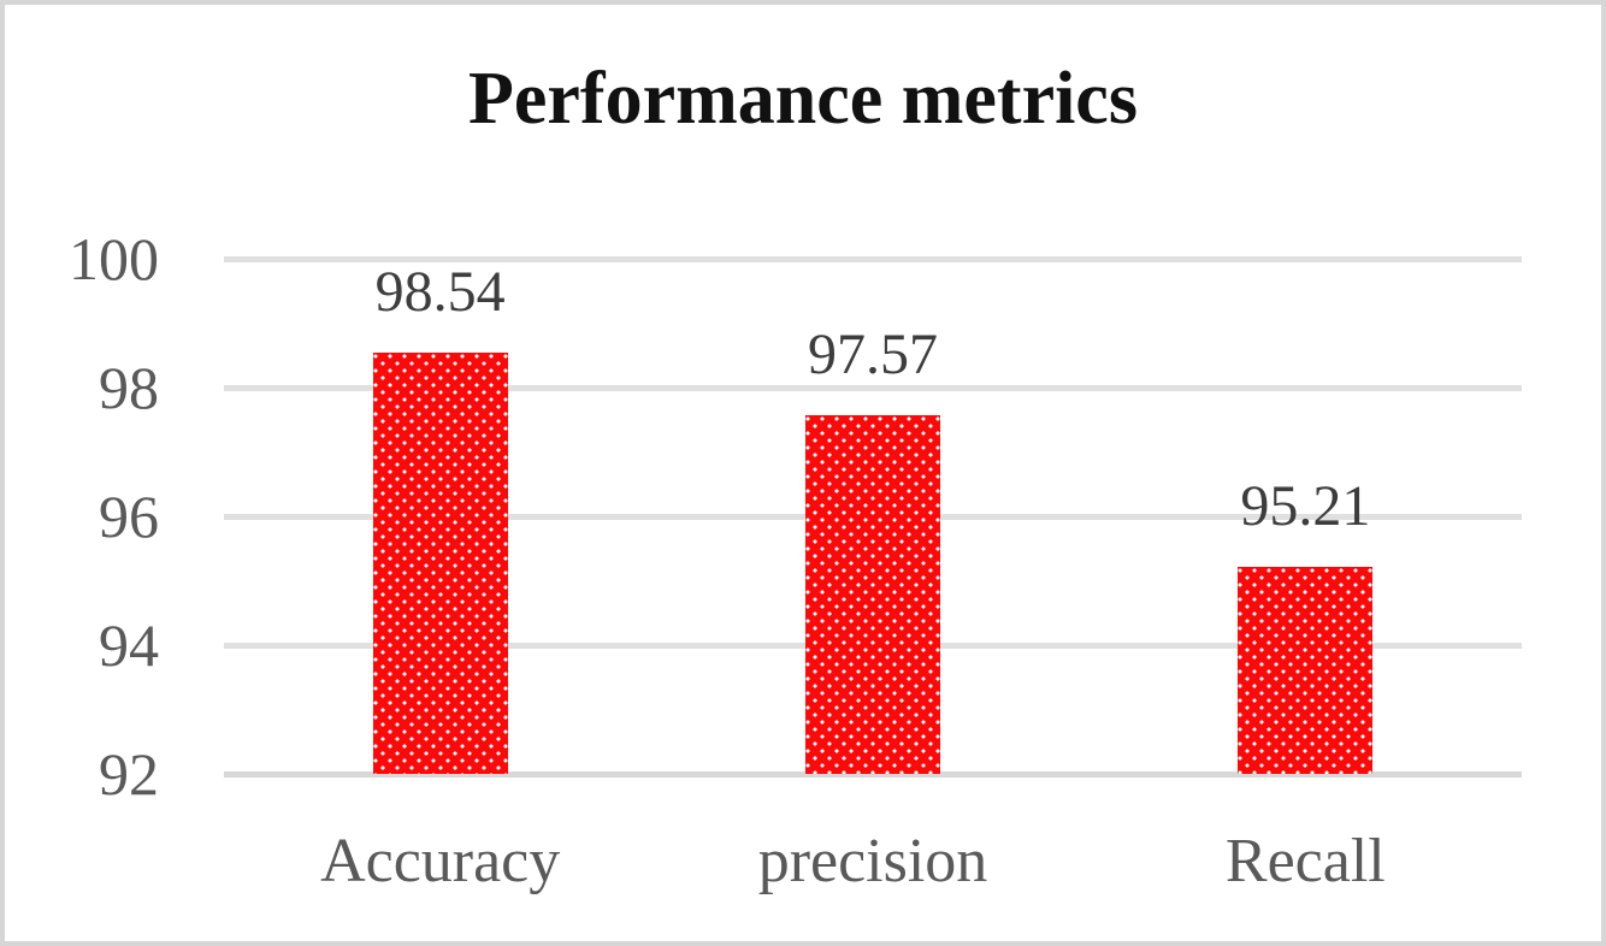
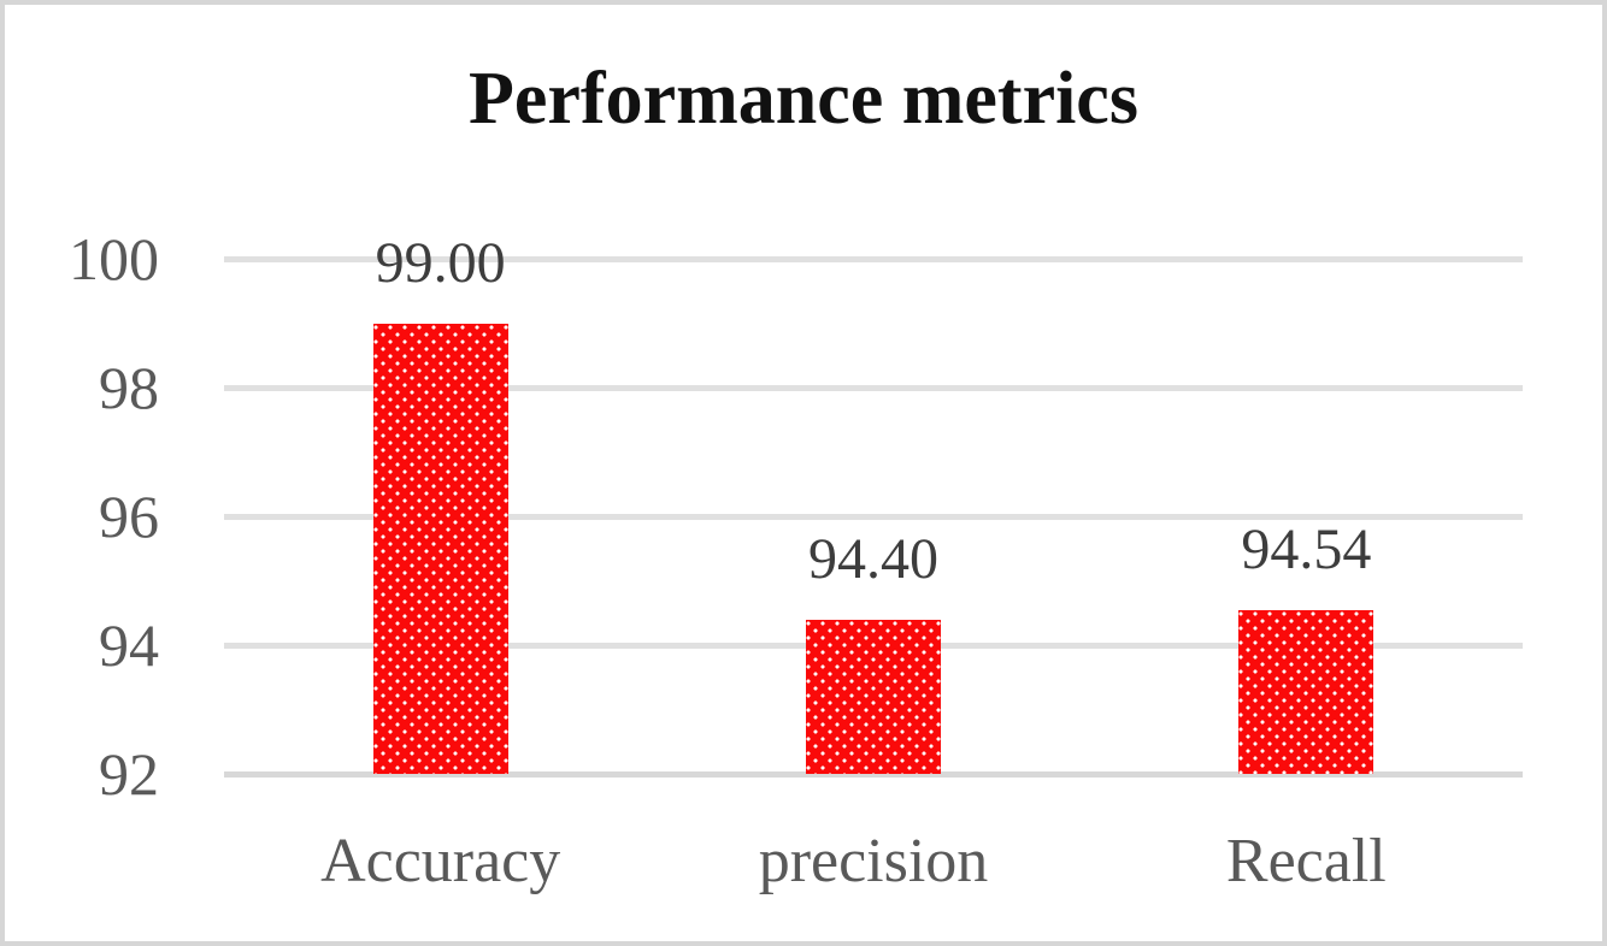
Accuracy: 98.54 -> 99.00
precision: 97.57 -> 94.40
Recall: 95.21 -> 94.54
